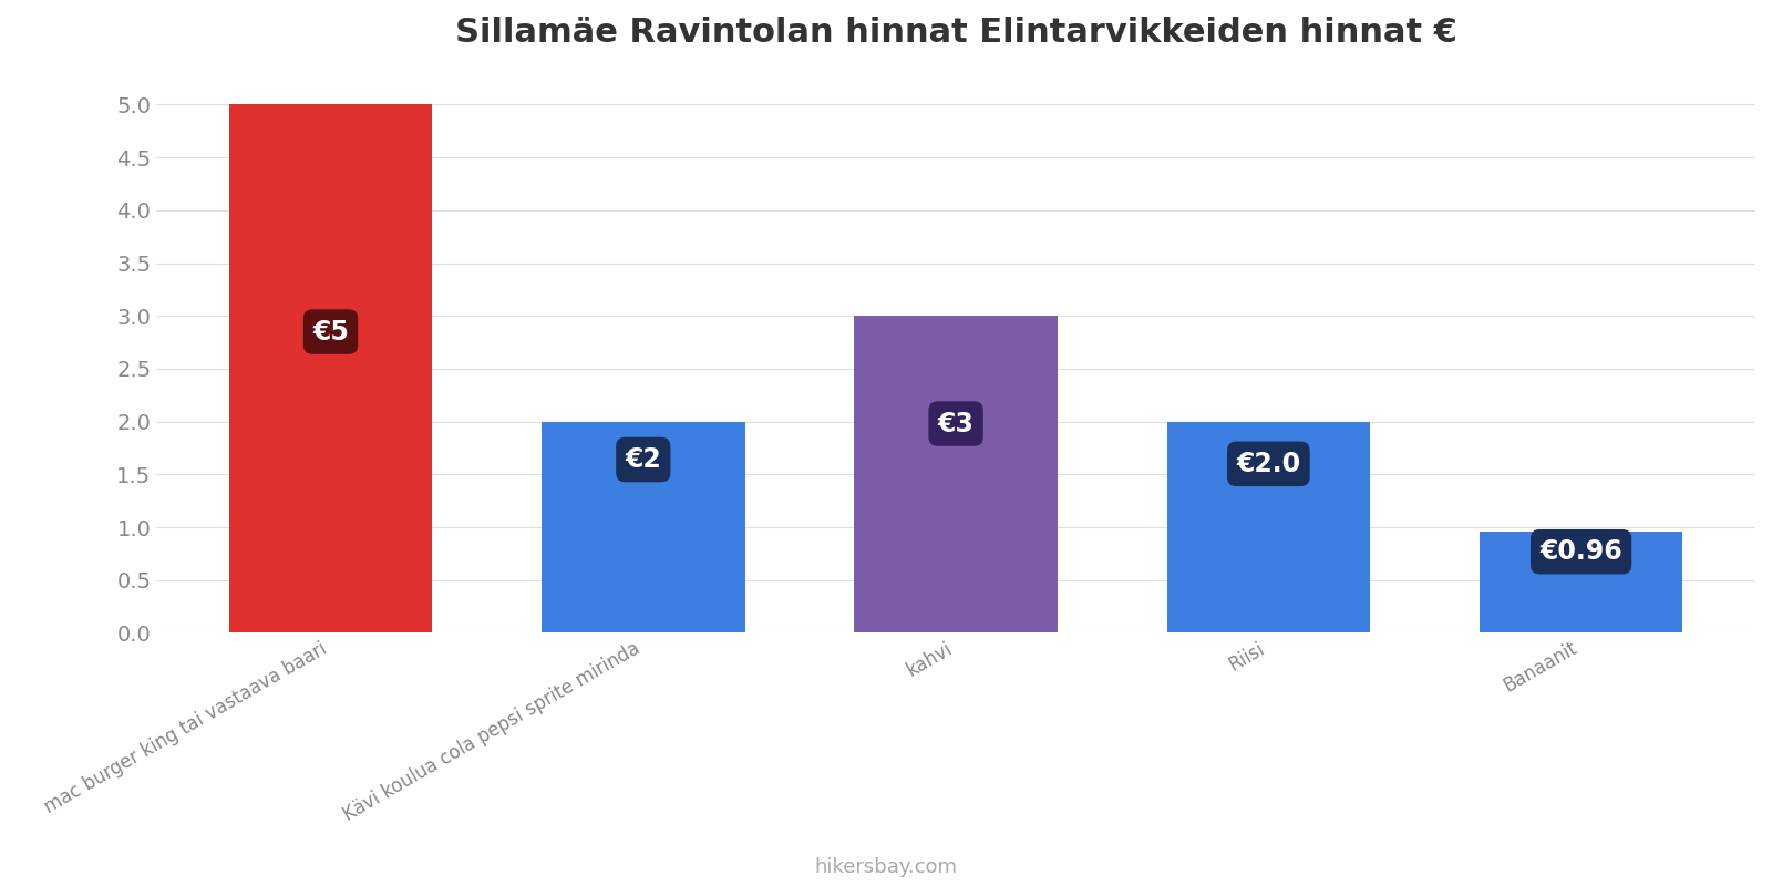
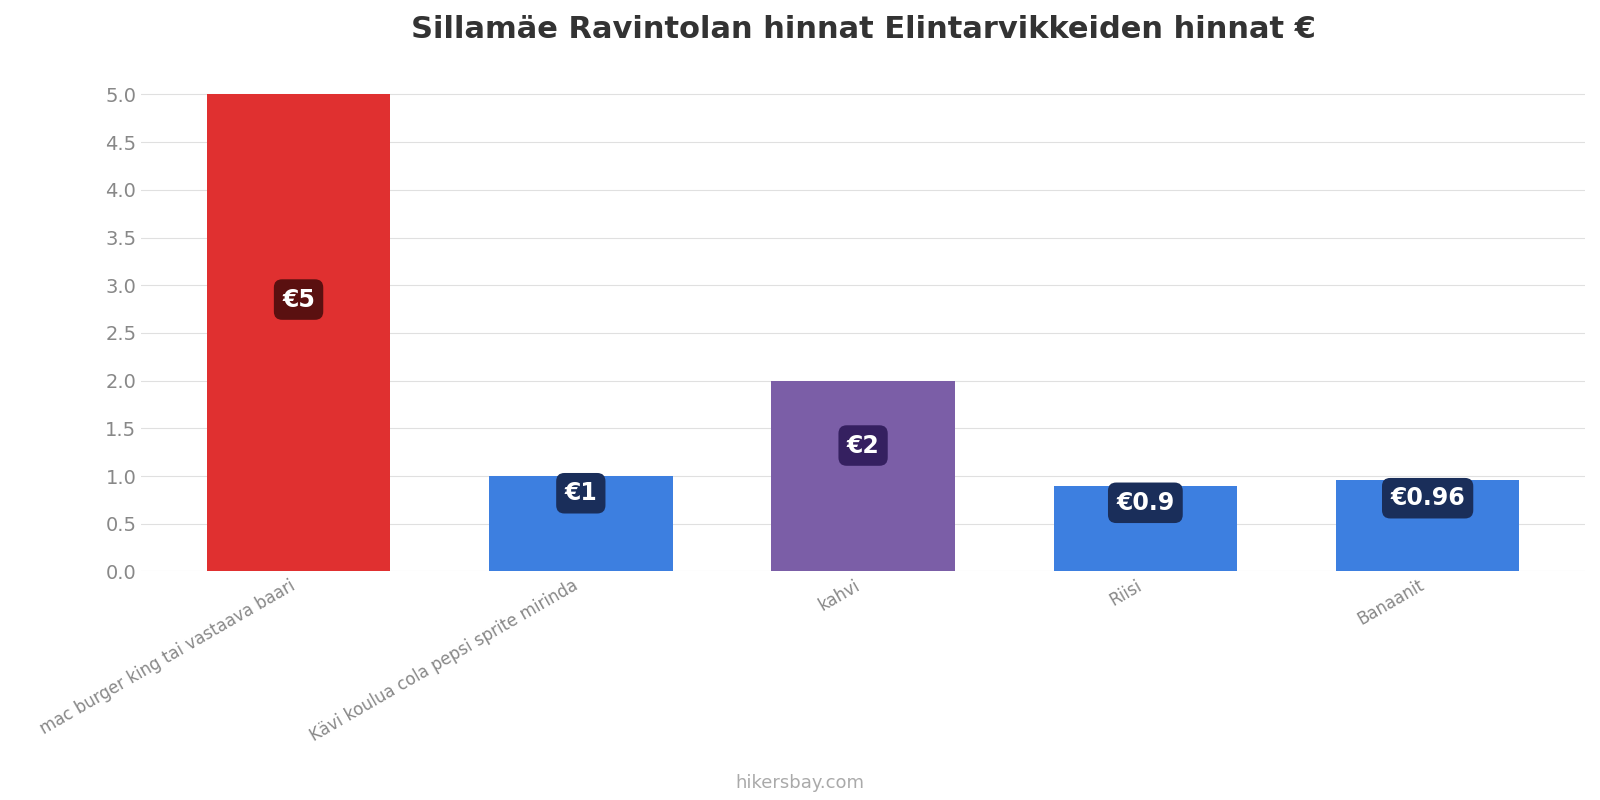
Kävi koulua cola pepsi sprite mirinda: €2 -> €1
kahvi: €3 -> €2
Riisi: €2.0 -> €0.9
